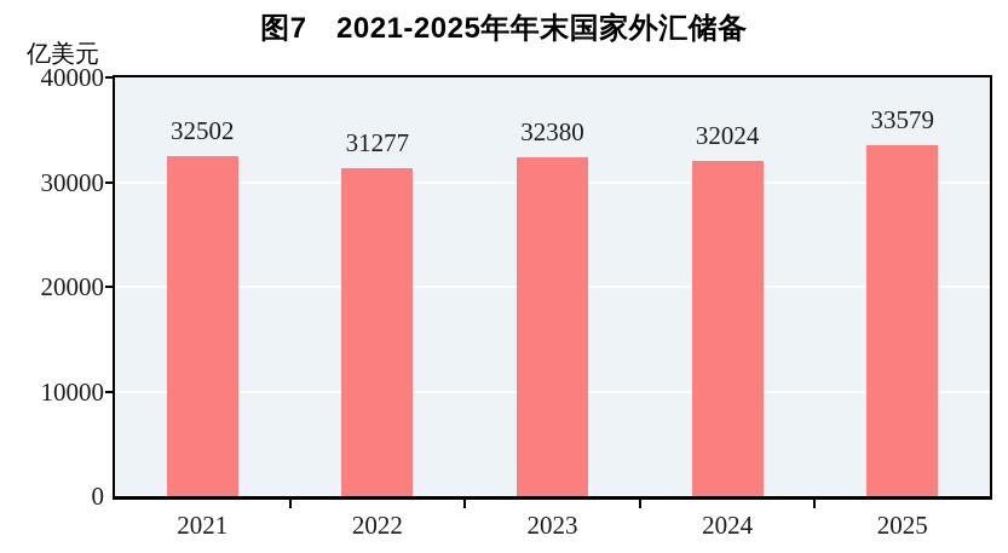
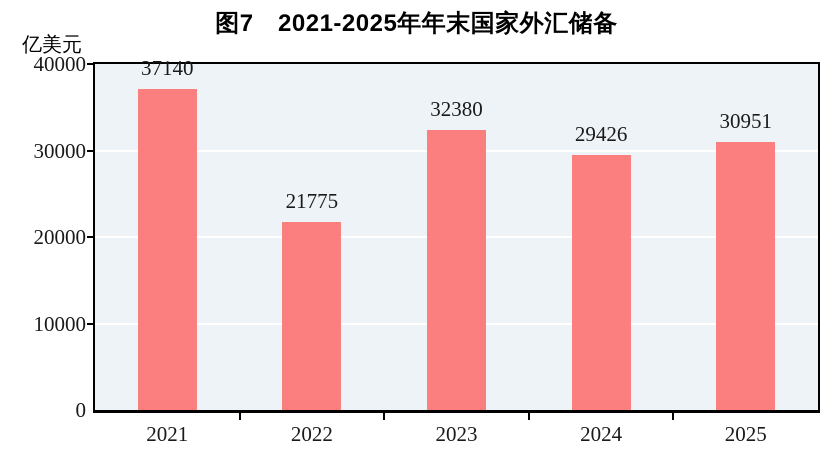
2021: 32502 -> 37140
2022: 31277 -> 21775
2024: 32024 -> 29426
2025: 33579 -> 30951
